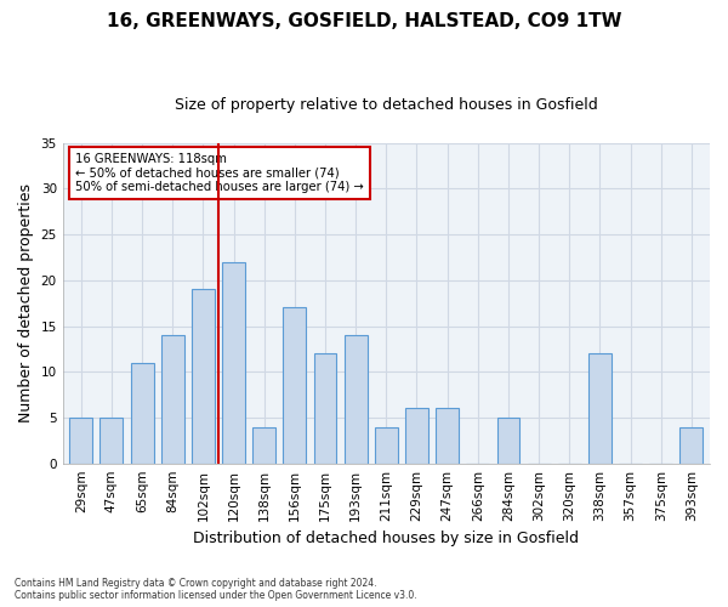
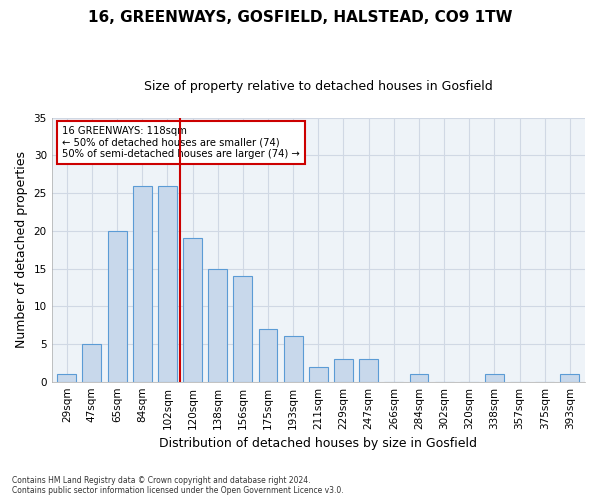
29sqm: 5 -> 1
65sqm: 11 -> 20
84sqm: 14 -> 26
102sqm: 19 -> 26
120sqm: 22 -> 19
138sqm: 4 -> 15
156sqm: 17 -> 14
175sqm: 12 -> 7
193sqm: 14 -> 6
211sqm: 4 -> 2
229sqm: 6 -> 3
247sqm: 6 -> 3
284sqm: 5 -> 1
338sqm: 12 -> 1
393sqm: 4 -> 1
